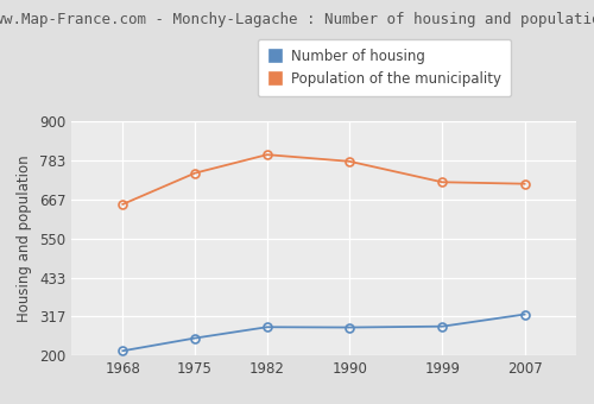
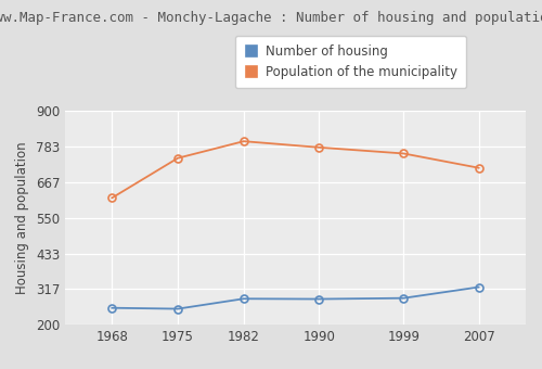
Number of housing/1968: 214 -> 255
Population of the municipality/1968: 652 -> 615
Population of the municipality/1999: 718 -> 760
